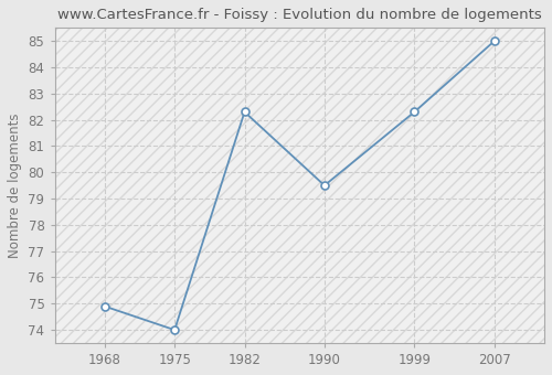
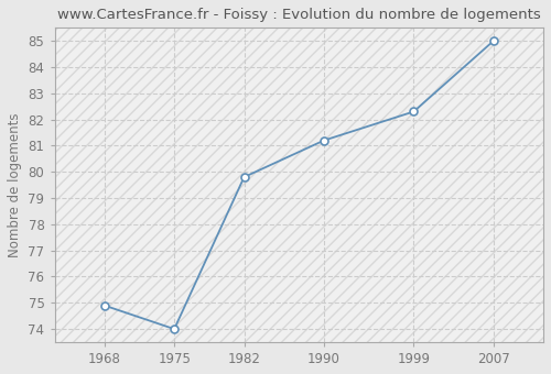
1982: 82.3 -> 79.8
1990: 79.5 -> 81.2
